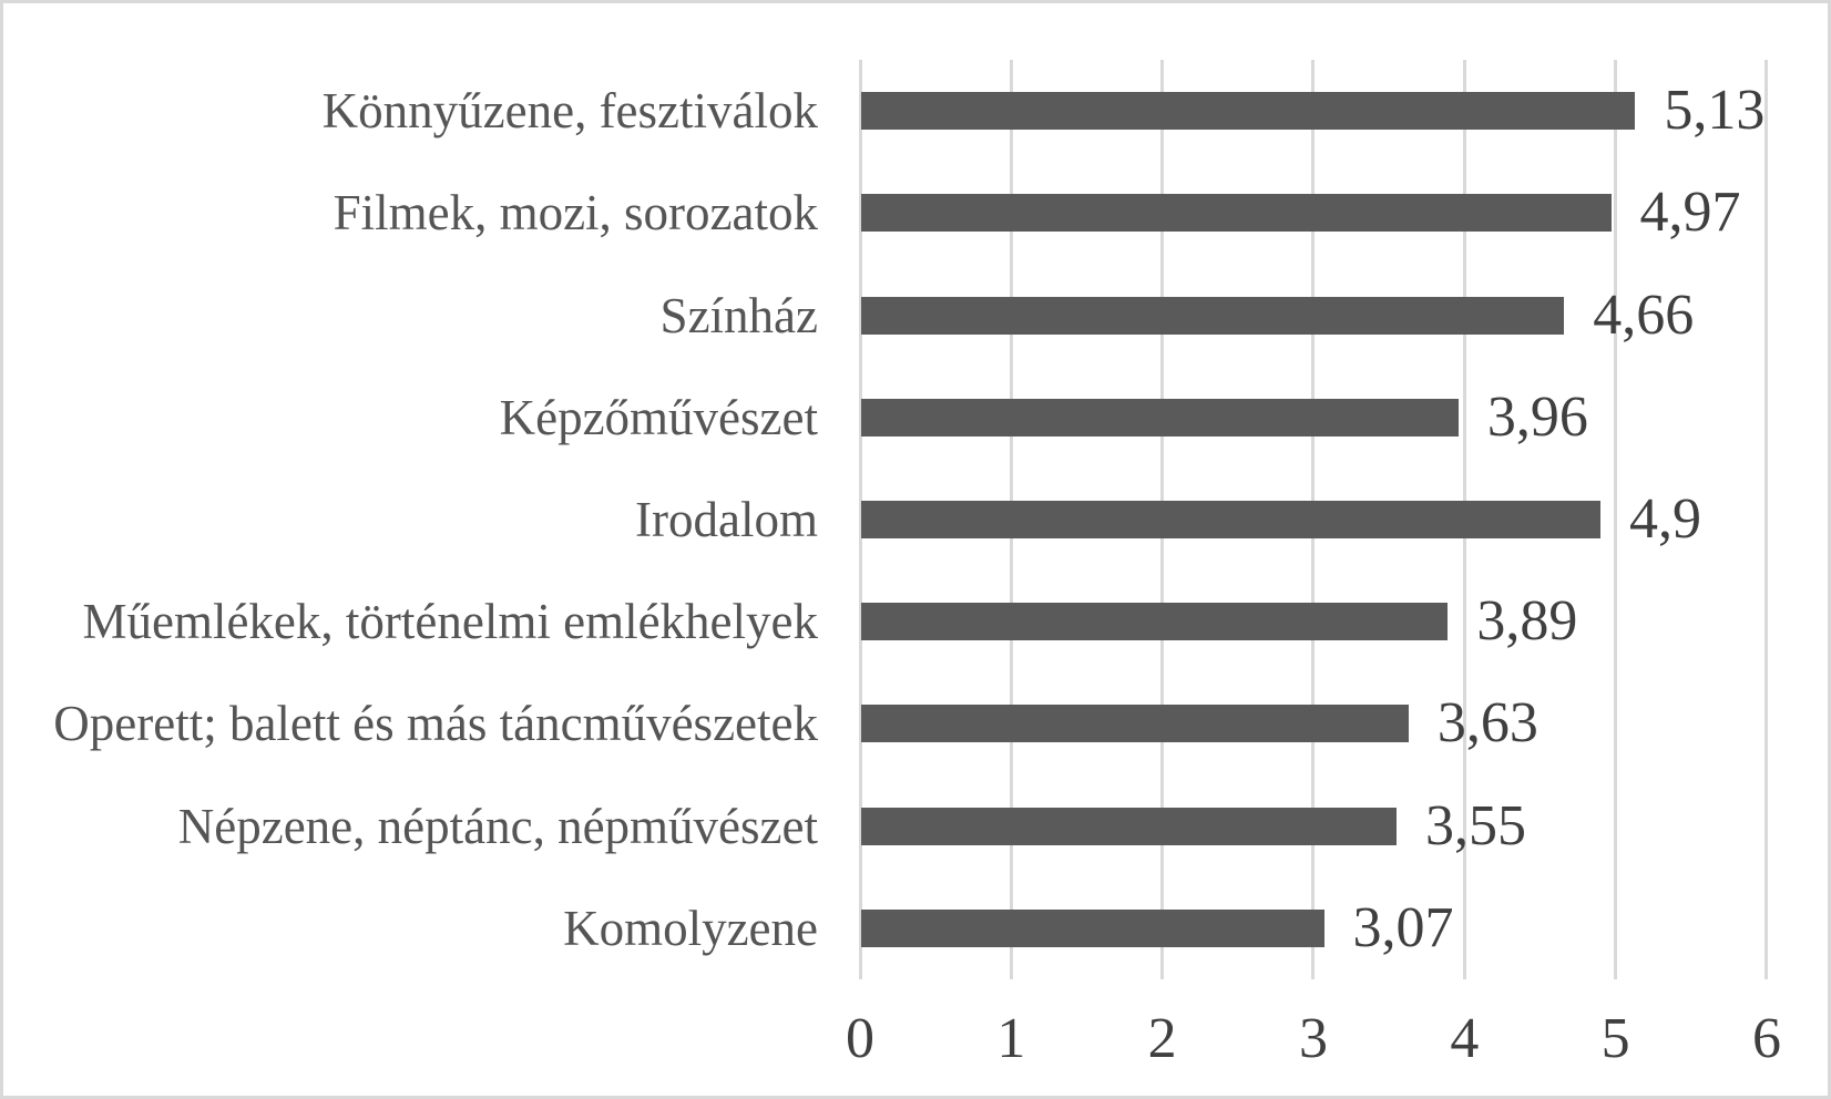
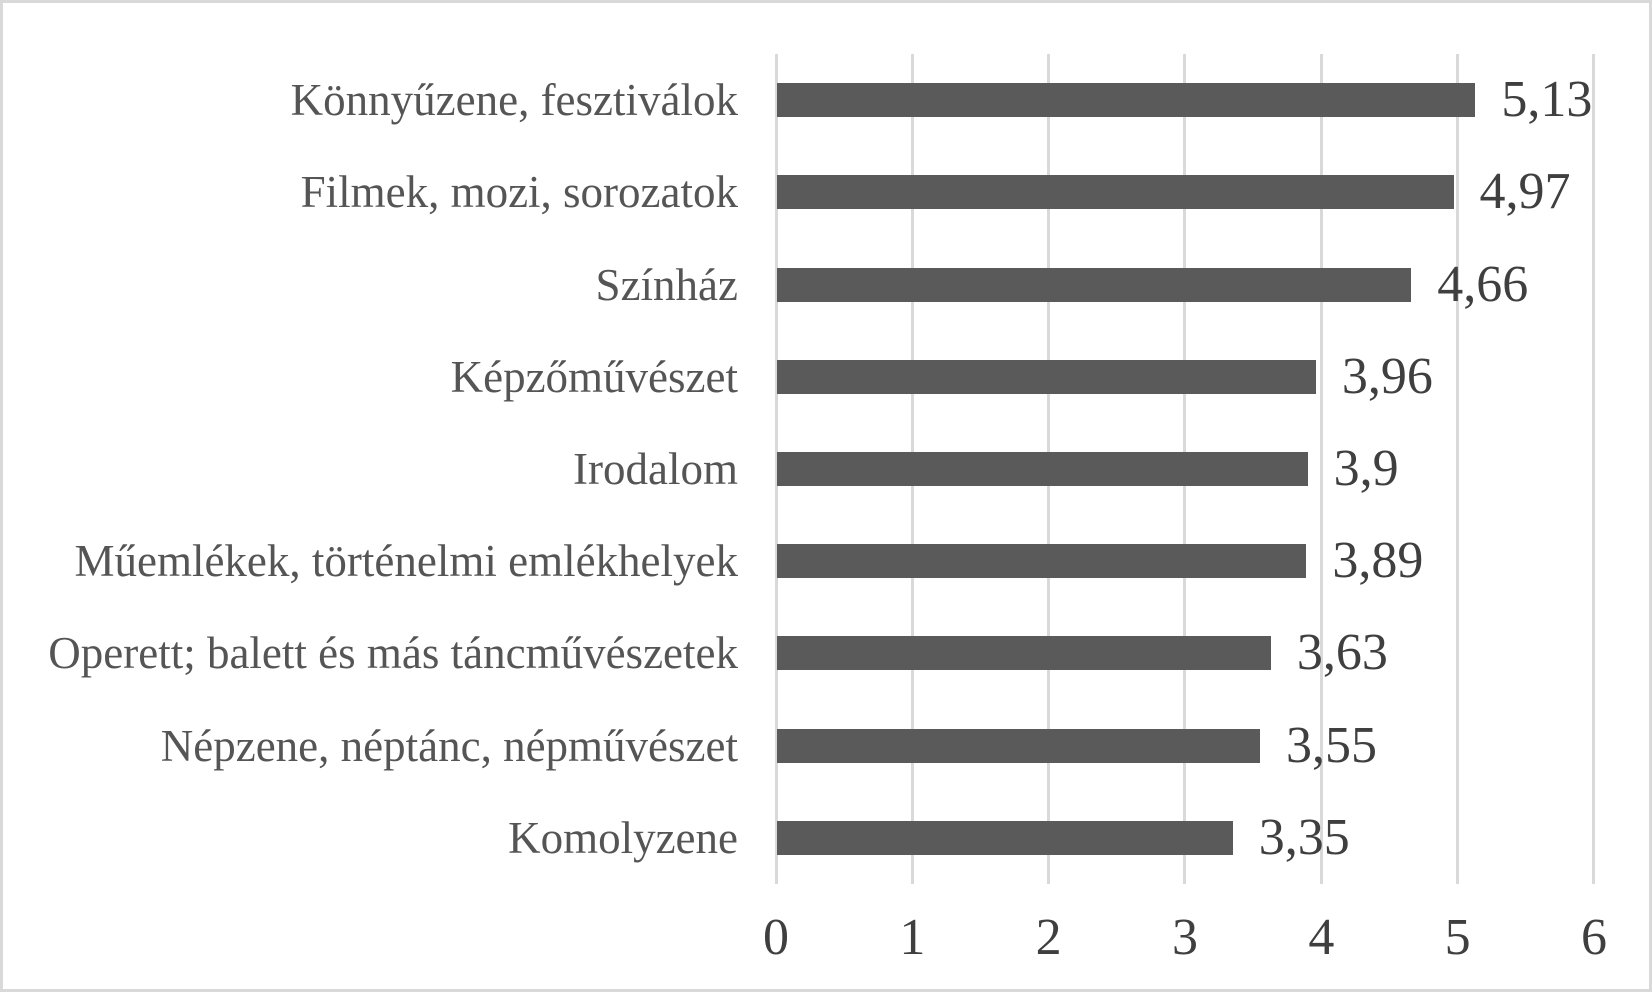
Irodalom: 4,9 -> 3,9
Komolyzene: 3,07 -> 3,35
